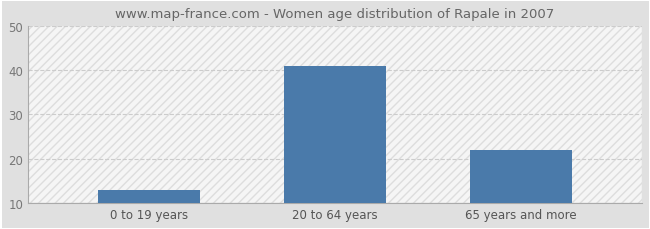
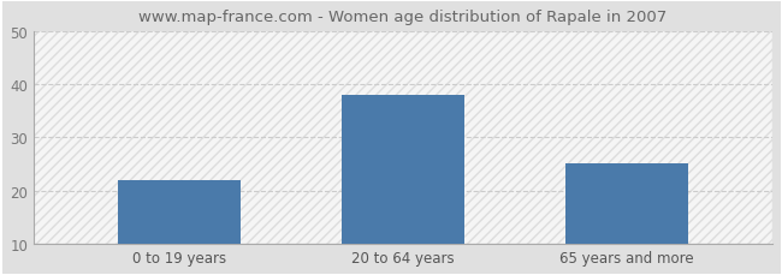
0 to 19 years: 13 -> 22
20 to 64 years: 41 -> 38
65 years and more: 22 -> 25
